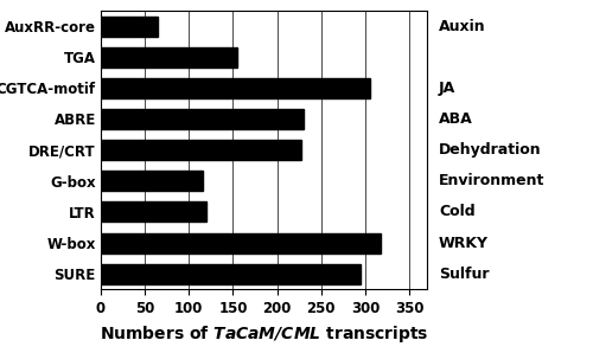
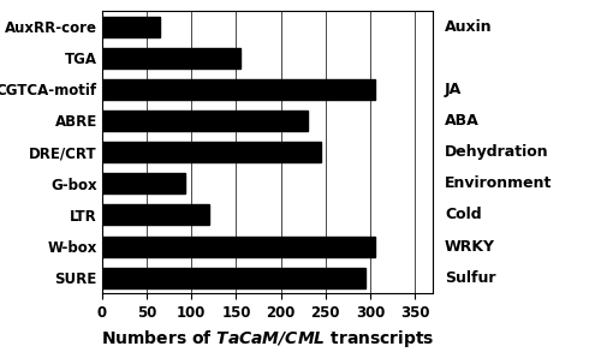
DRE/CRT: 228 -> 245
G-box: 116 -> 93
W-box: 318 -> 305
